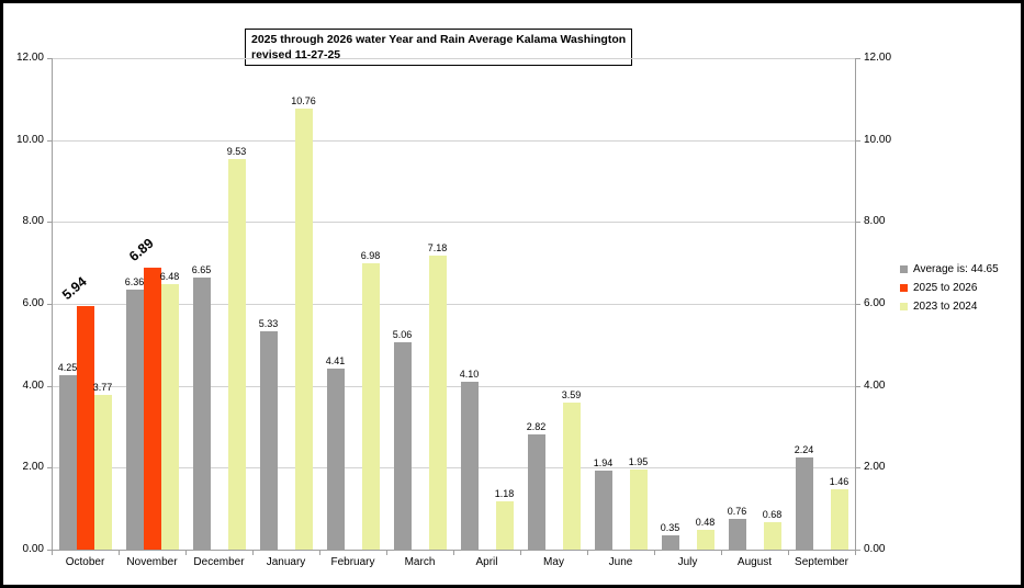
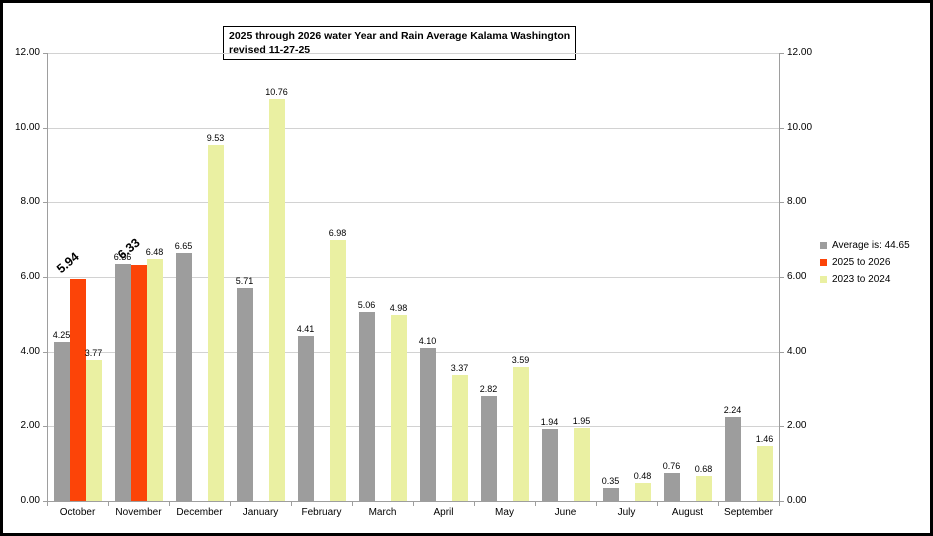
2025 to 2026/November: 6.89 -> 6.33
Average is: 44.65/January: 5.33 -> 5.71
2023 to 2024/March: 7.18 -> 4.98
2023 to 2024/April: 1.18 -> 3.37
